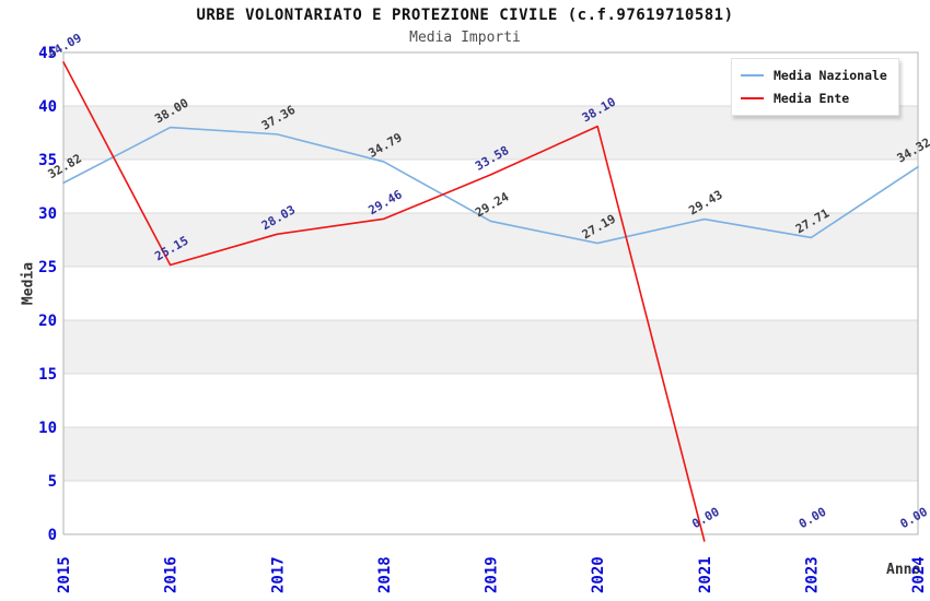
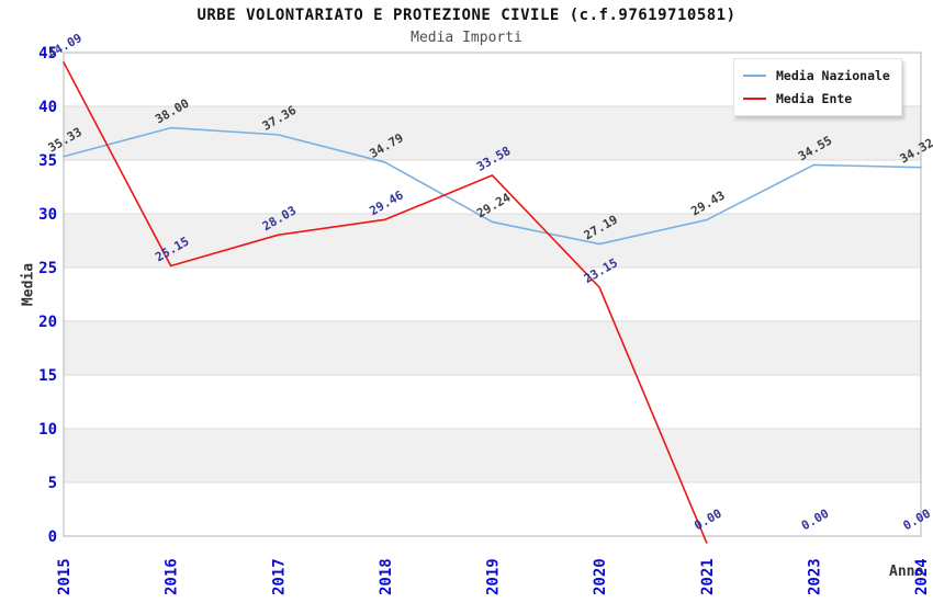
Media Nazionale/2015: 32.82 -> 35.33
Media Ente/2020: 38.10 -> 23.15
Media Nazionale/2023: 27.71 -> 34.55
